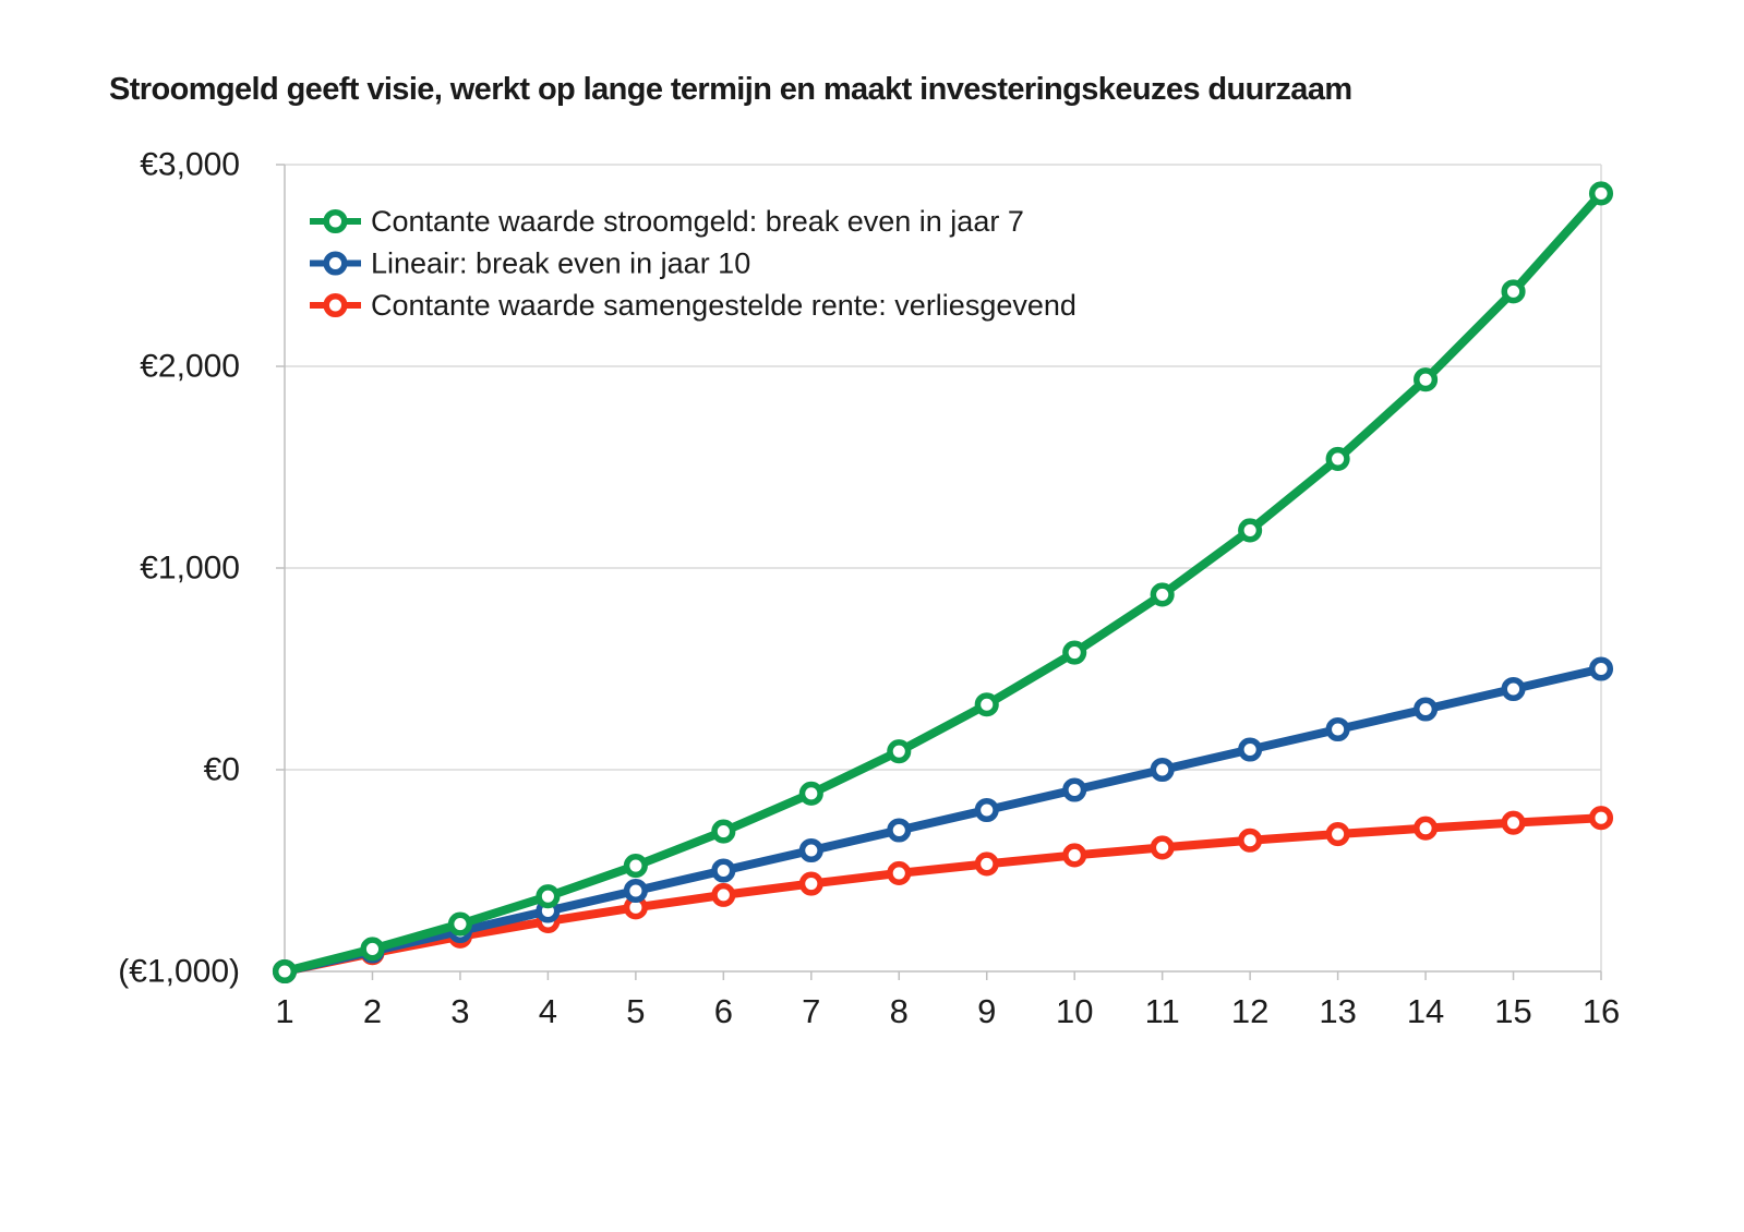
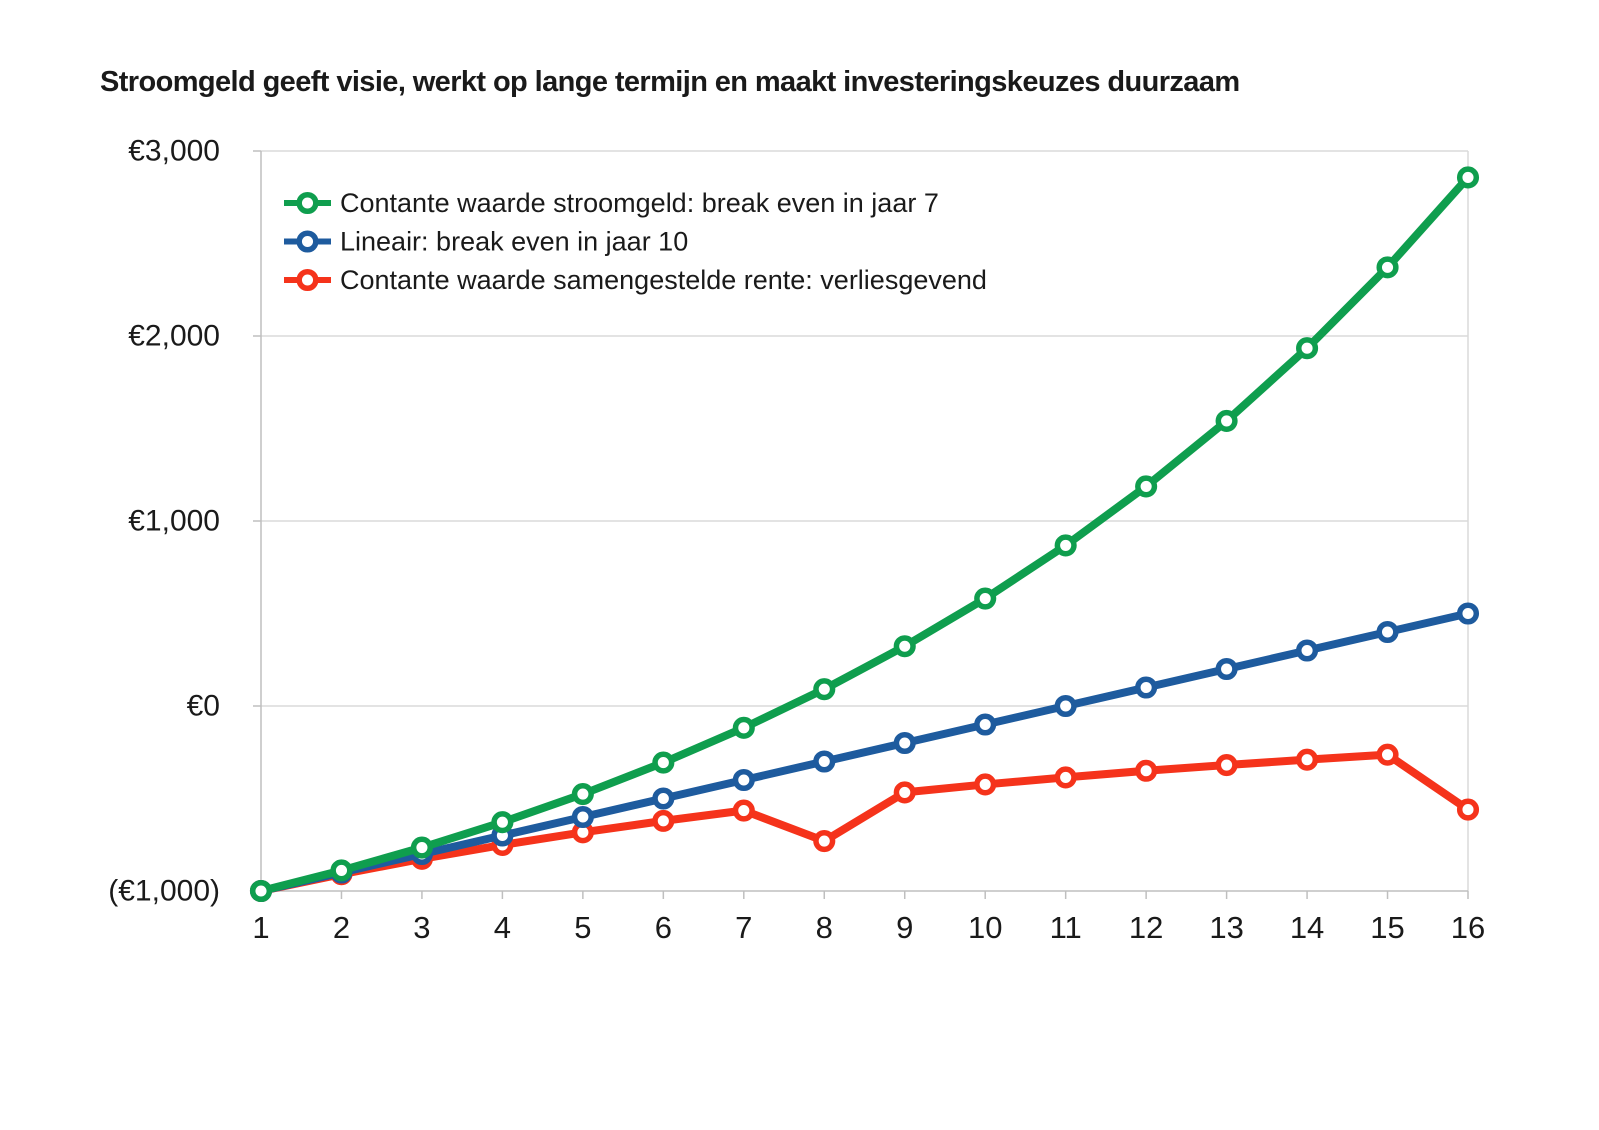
Contante waarde samengestelde rente: verliesgevend/8: -€510 -> -€730
Contante waarde samengestelde rente: verliesgevend/16: -€240 -> -€560
